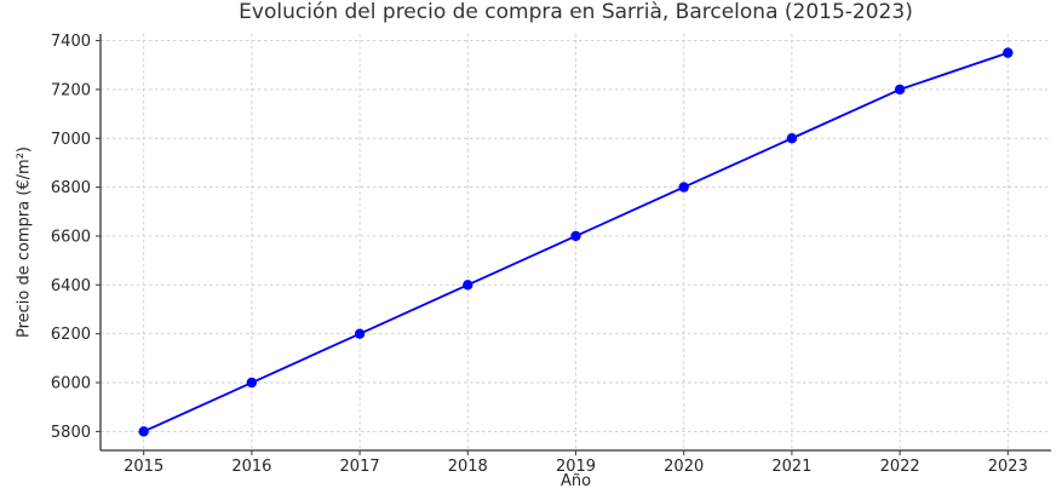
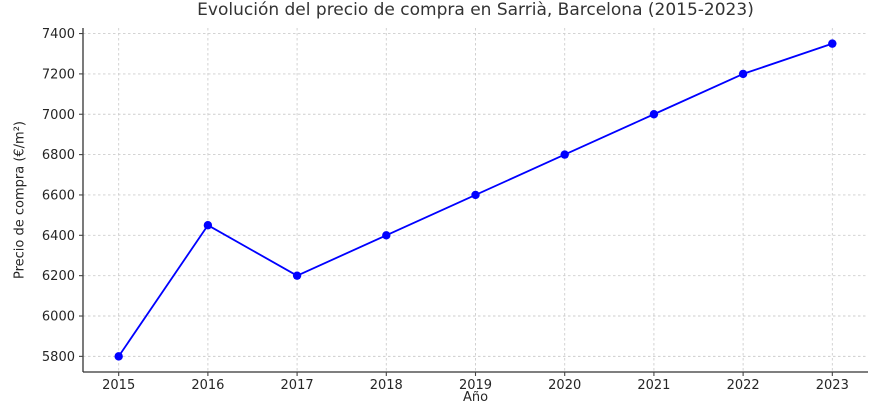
2016: 6000 -> 6450
